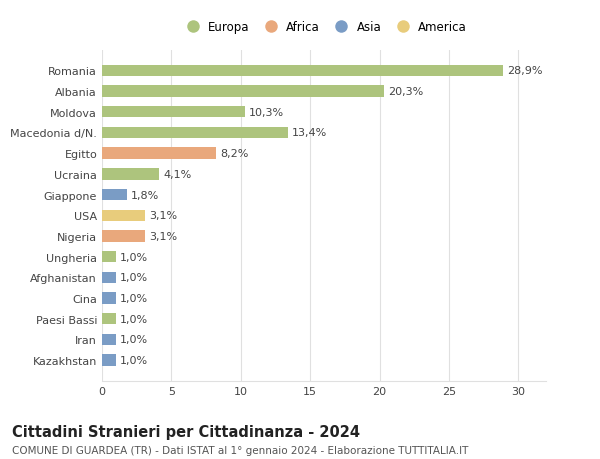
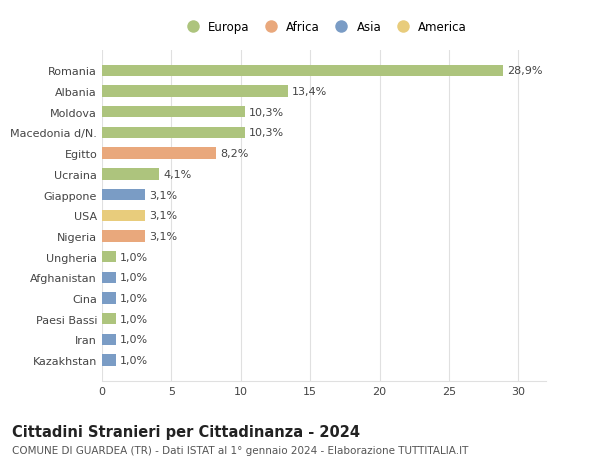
Albania: 20,3% -> 13,4%
Macedonia d/N.: 13,4% -> 10,3%
Giappone: 1,8% -> 3,1%
